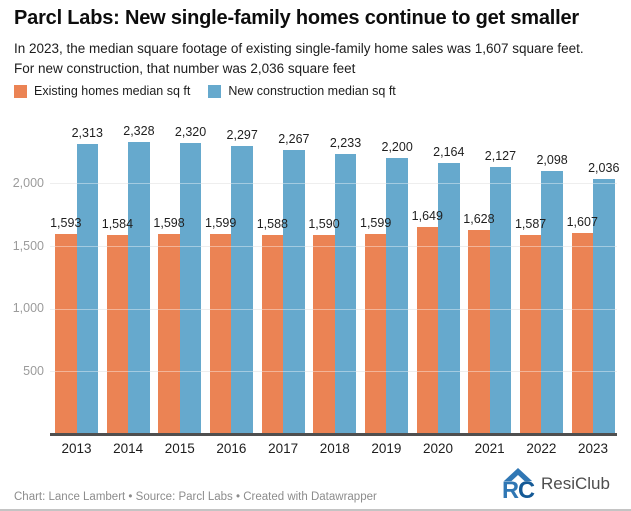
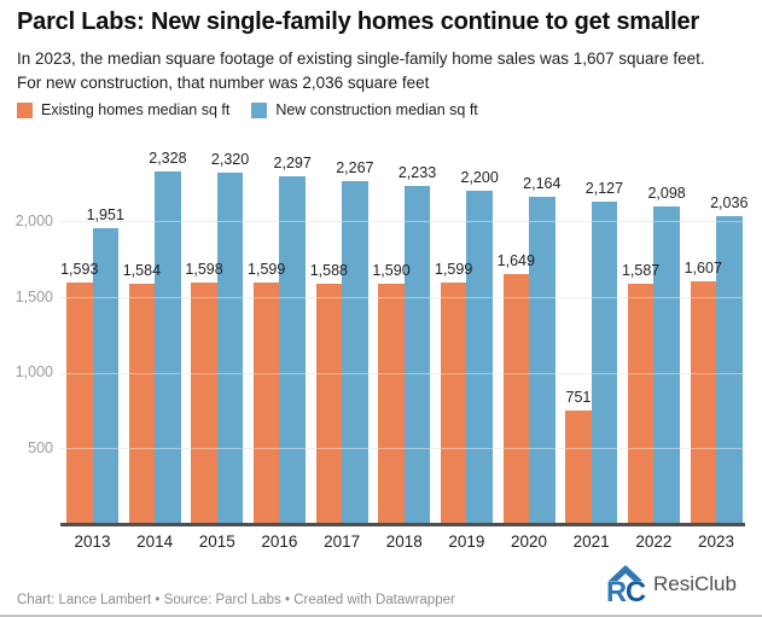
New construction median sq ft/2013: 2,313 -> 1,951
Existing homes median sq ft/2021: 1,628 -> 751
